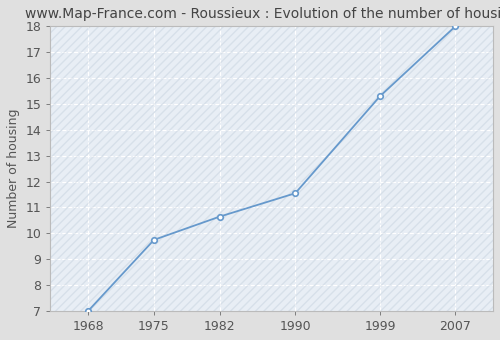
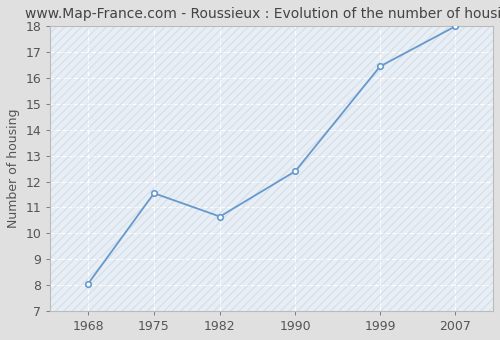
1968: 7.00 -> 8.05
1975: 9.75 -> 11.55
1990: 11.55 -> 12.40
1999: 15.30 -> 16.45
